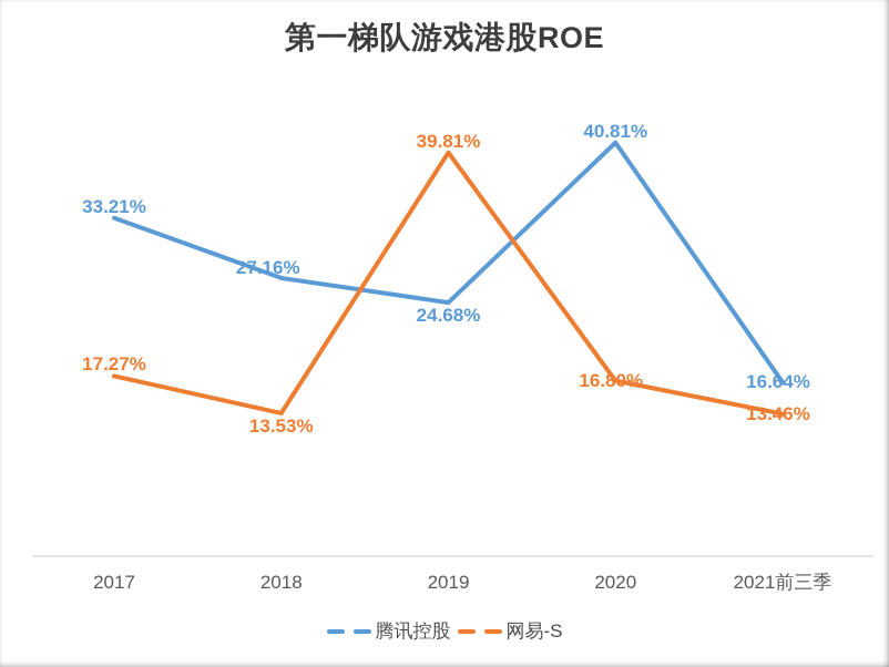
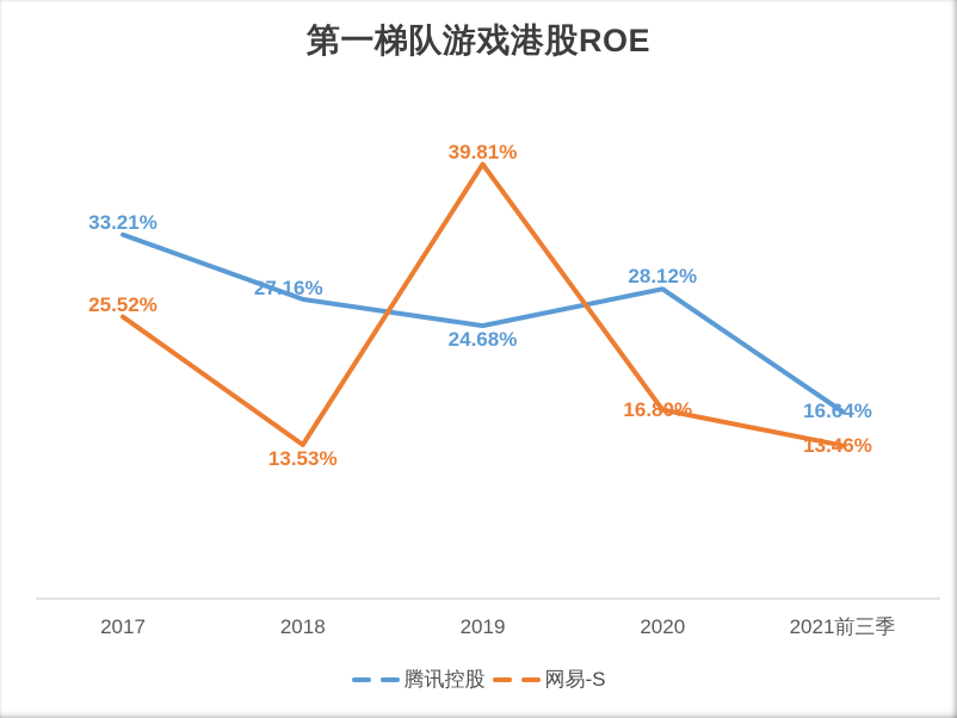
网易-S/2017: 17.27% -> 25.52%
腾讯控股/2020: 40.81% -> 28.12%
